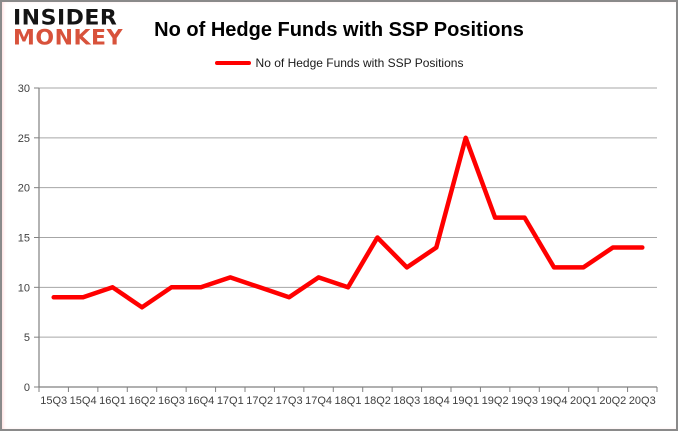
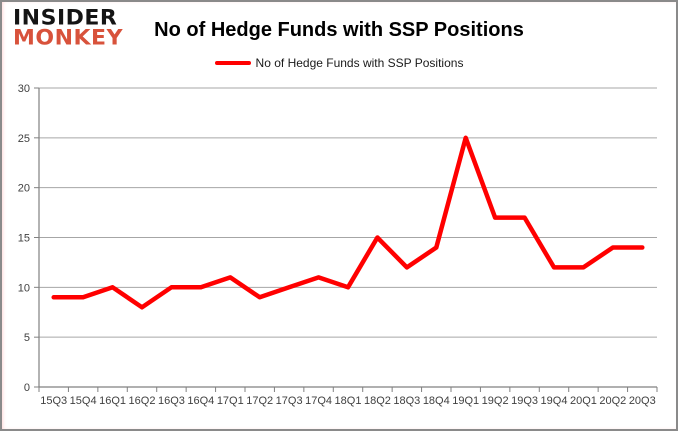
17Q2: 10 -> 9
17Q3: 9 -> 10
